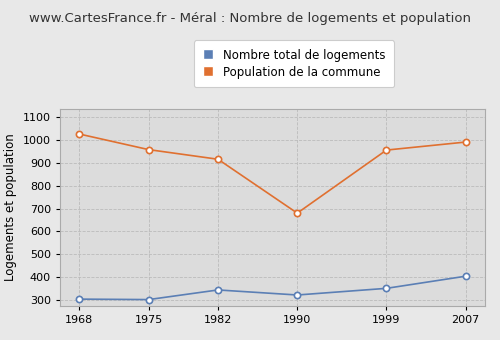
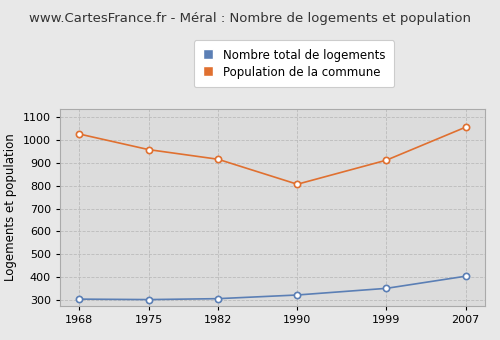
Nombre total de logements/1982: 345 -> 307
Population de la commune/1990: 680 -> 806
Population de la commune/1999: 955 -> 911
Population de la commune/2007: 990 -> 1055
